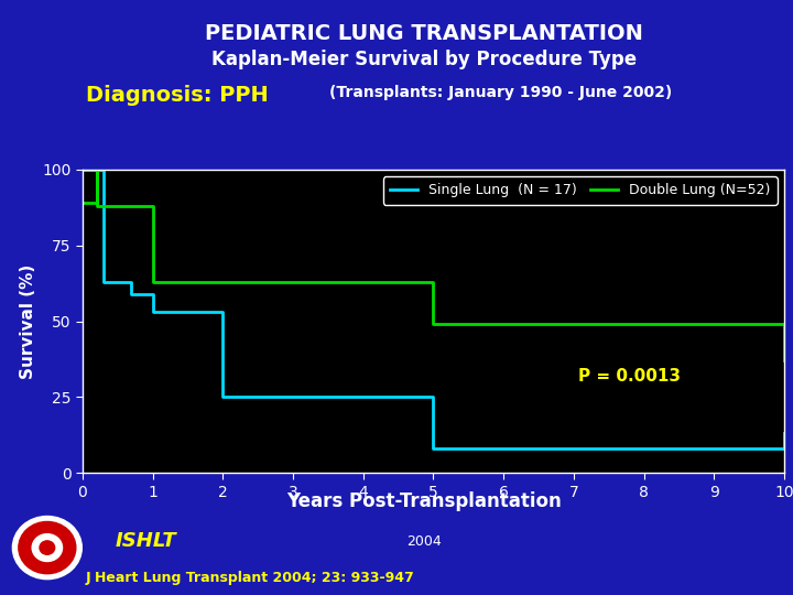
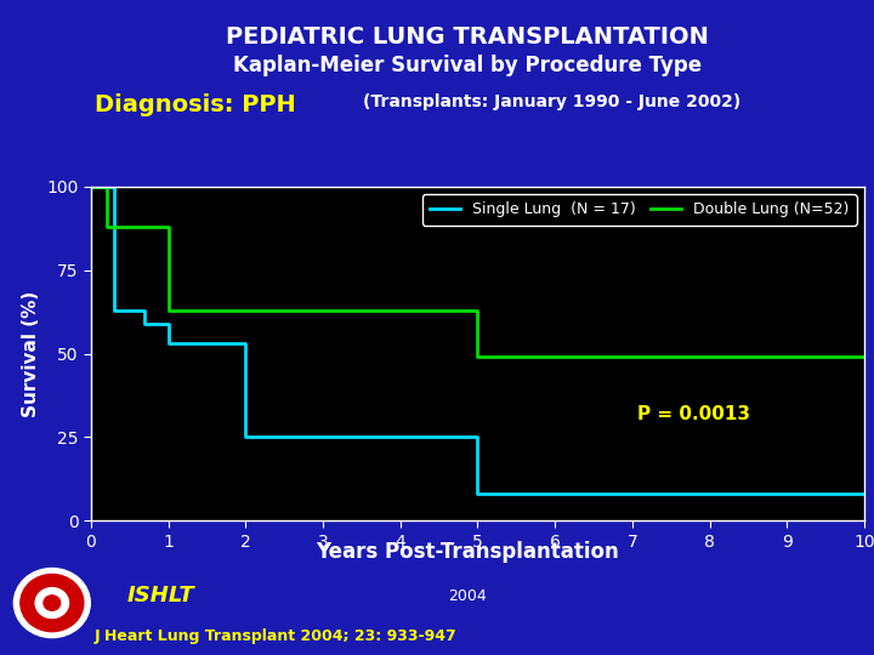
Double Lung (N=52)/0: 89 -> 100
Single Lung (N = 17)/10: 13 -> 8
Double Lung (N=52)/10: 37 -> 49
